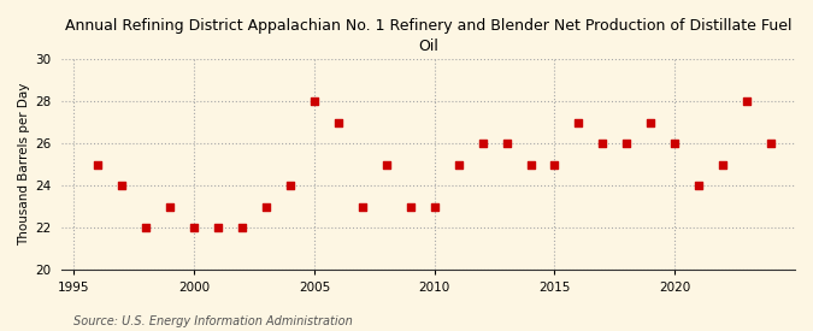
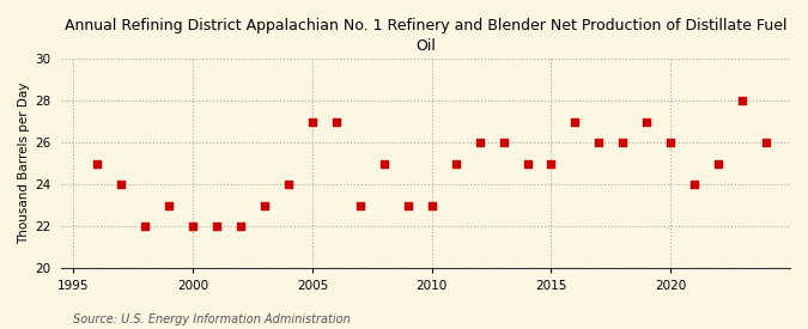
2005: 28 -> 27
